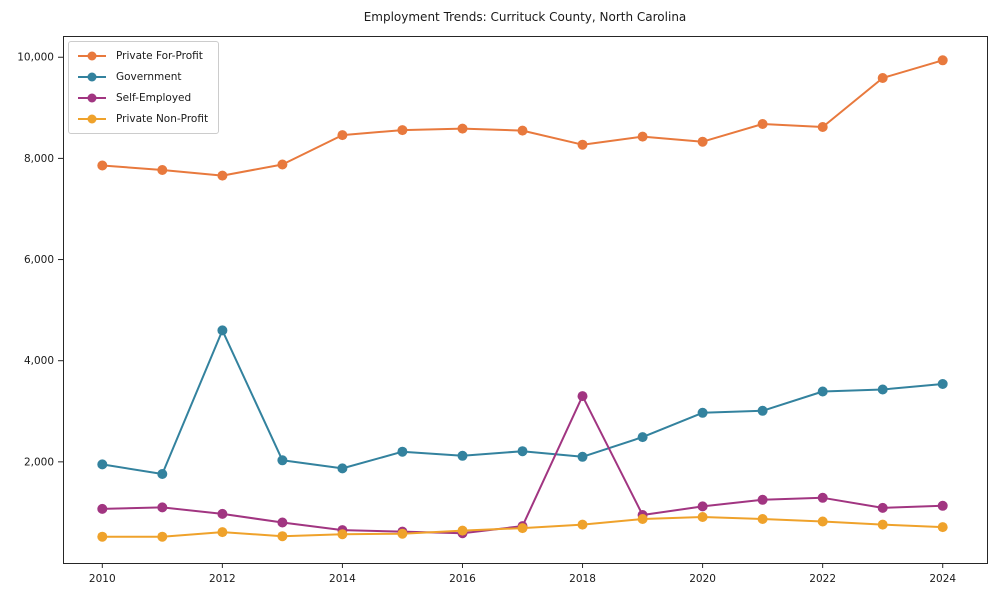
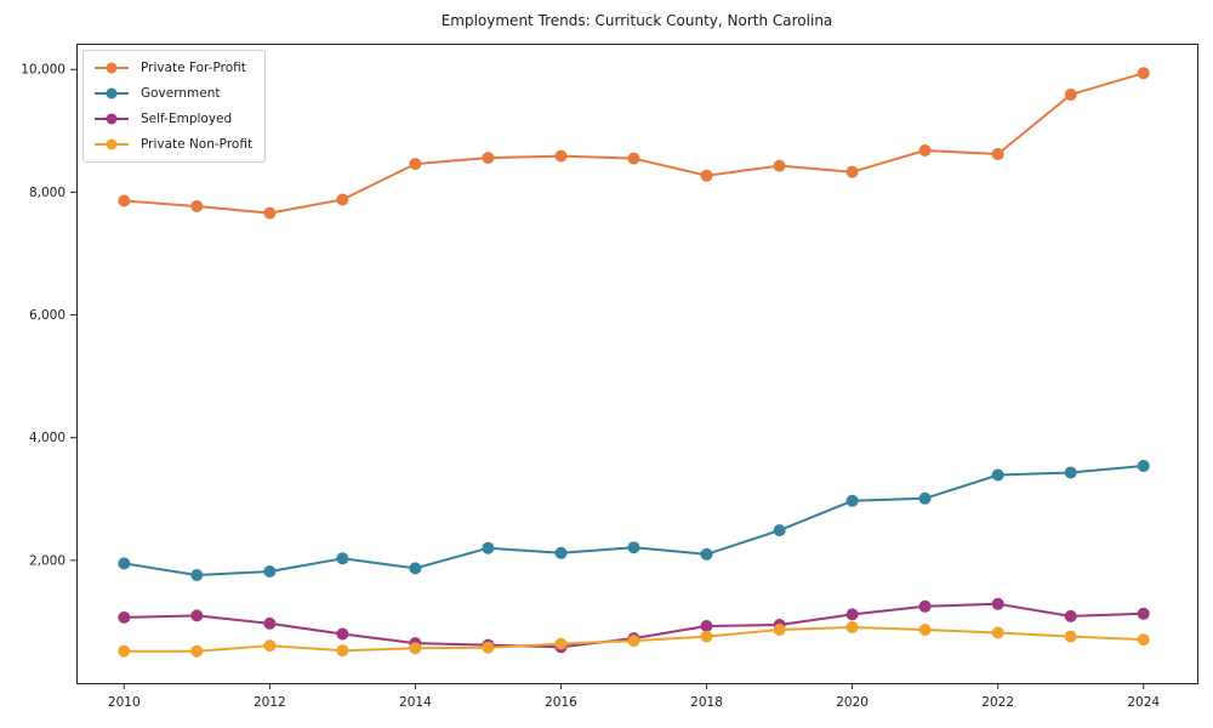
Government/2012: 4600 -> 1800
Self-Employed/2018: 3300 -> 900
